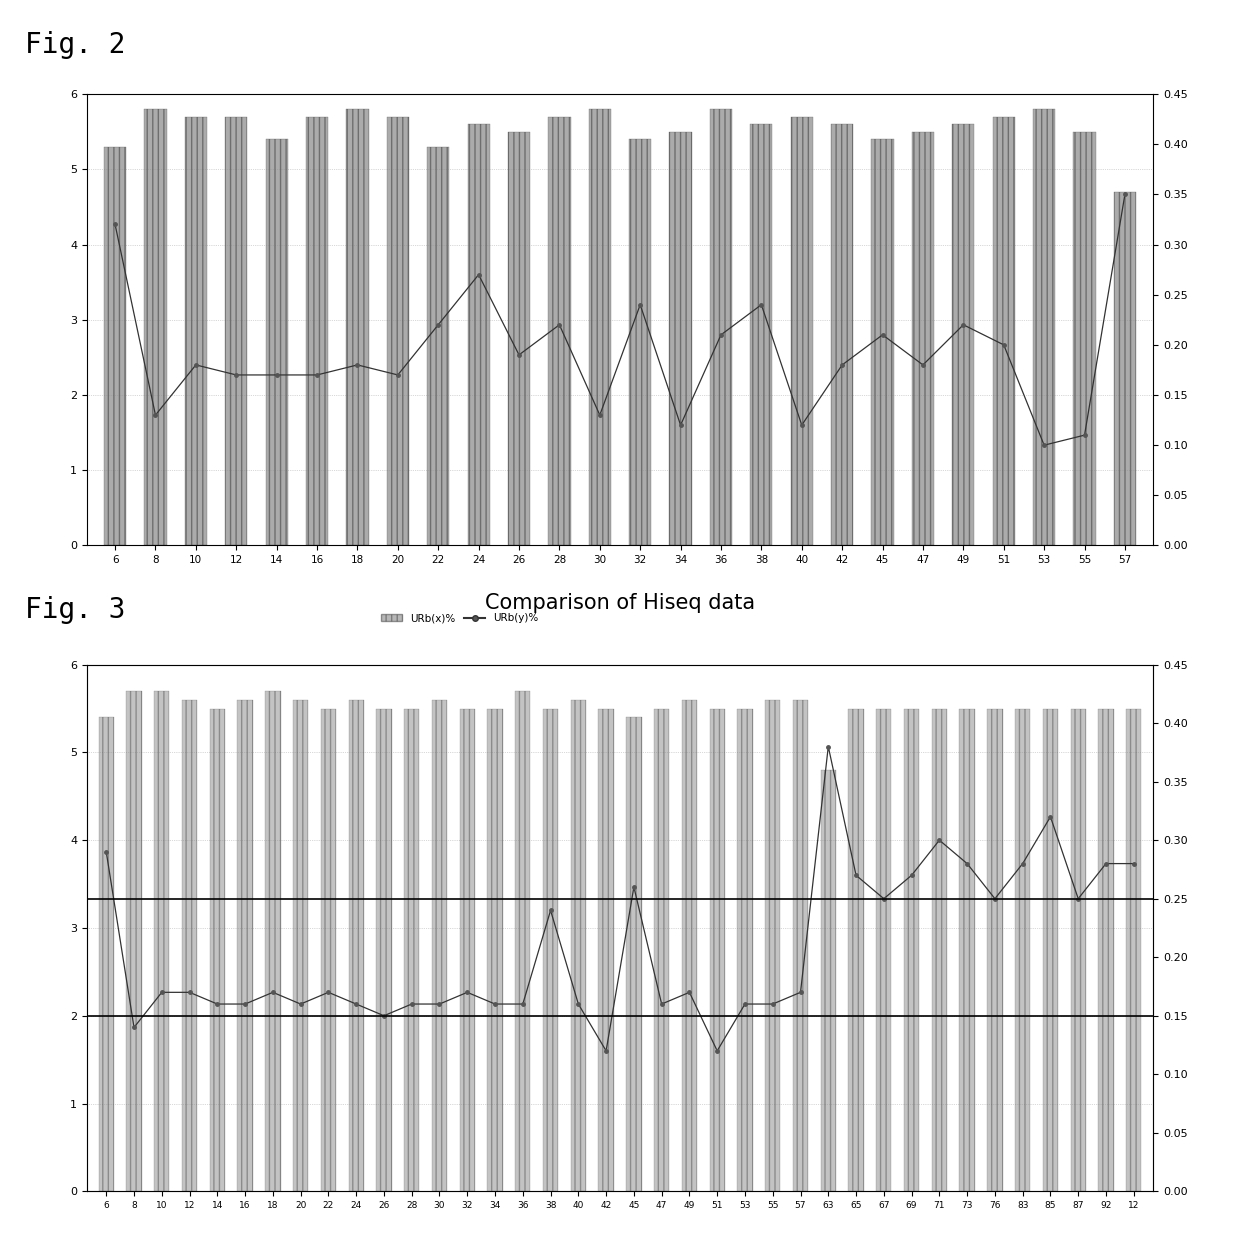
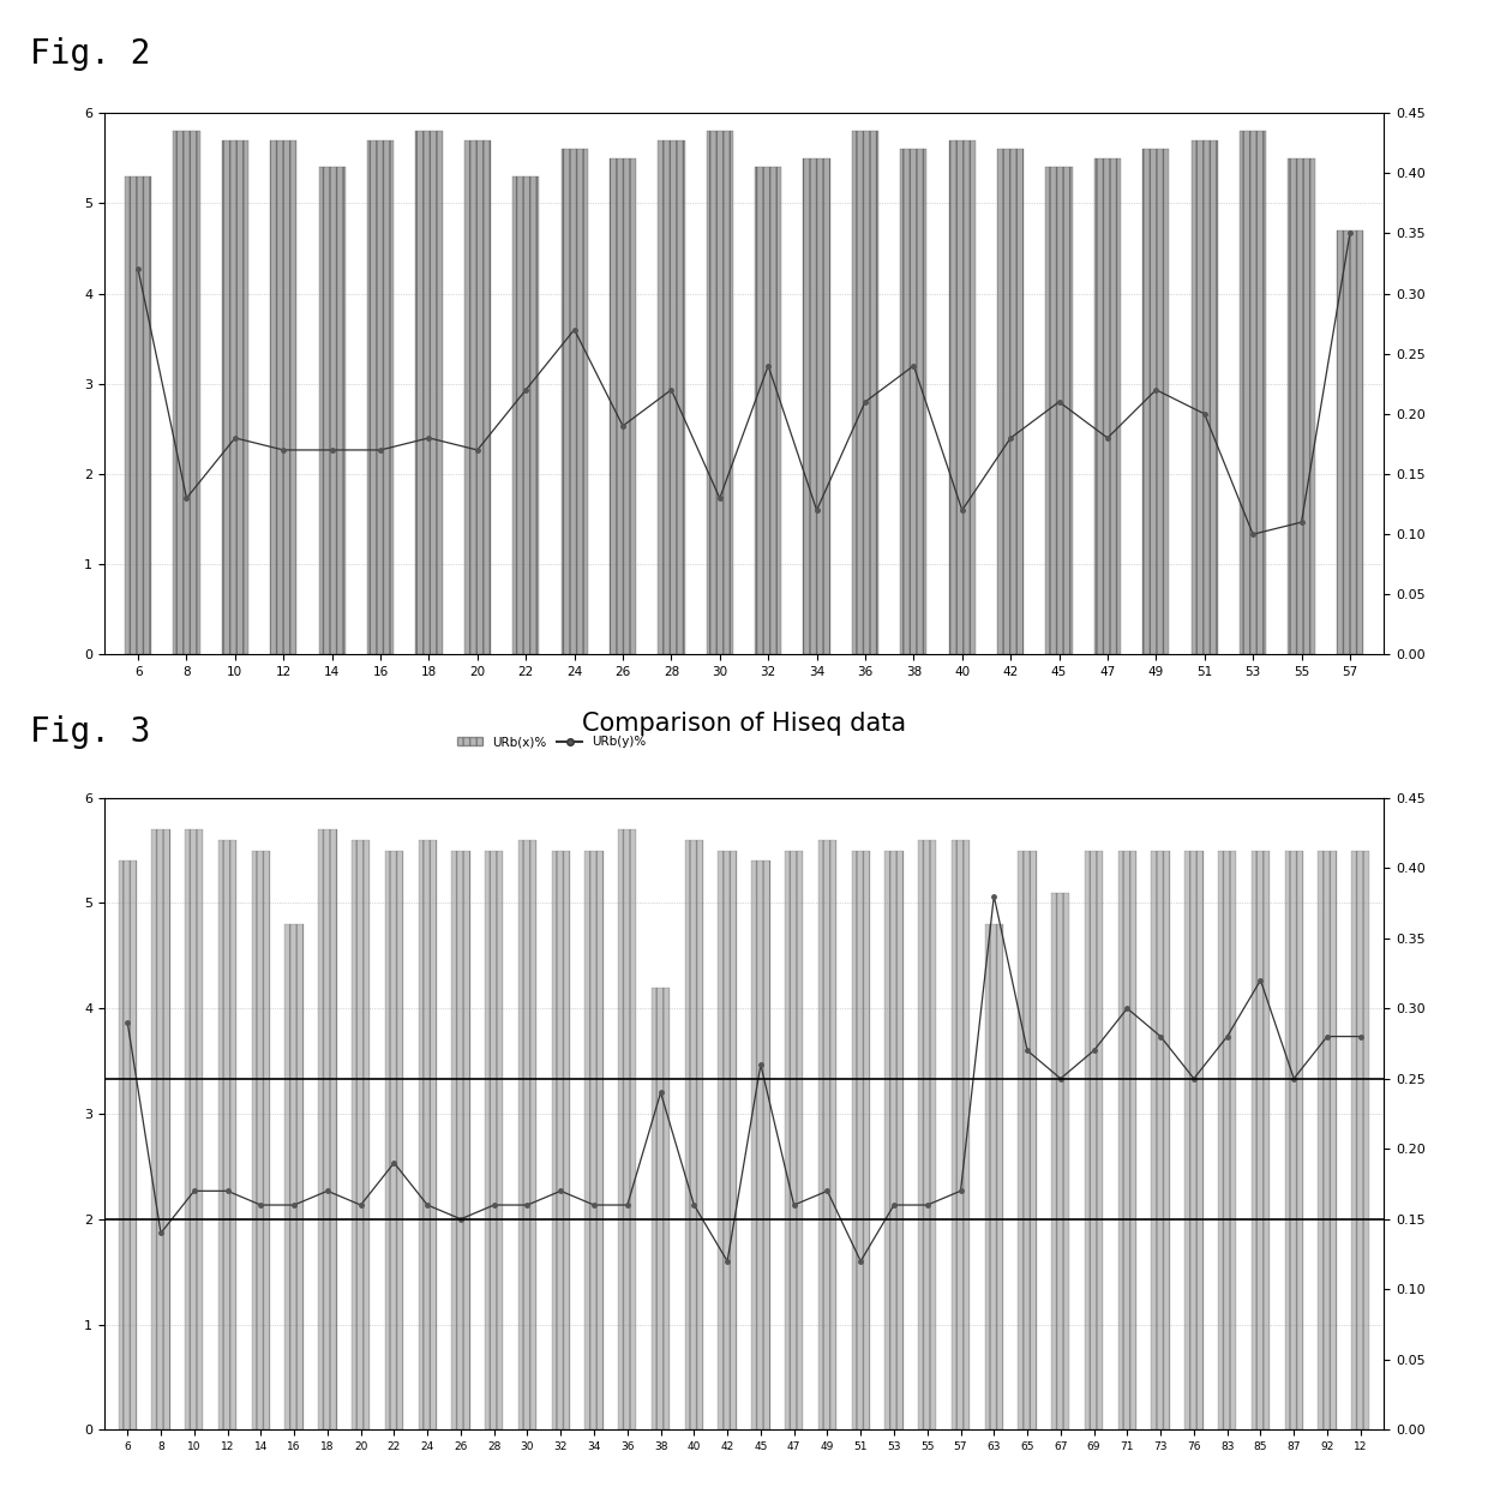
Comparison of Hiseq data/URb(x)%/16: 5.6 -> 4.8
Comparison of Hiseq data/URb(y)%/22: 0.17 -> 0.19
Comparison of Hiseq data/URb(x)%/38: 5.5 -> 4.2
Comparison of Hiseq data/URb(x)%/67: 5.5 -> 5.1
